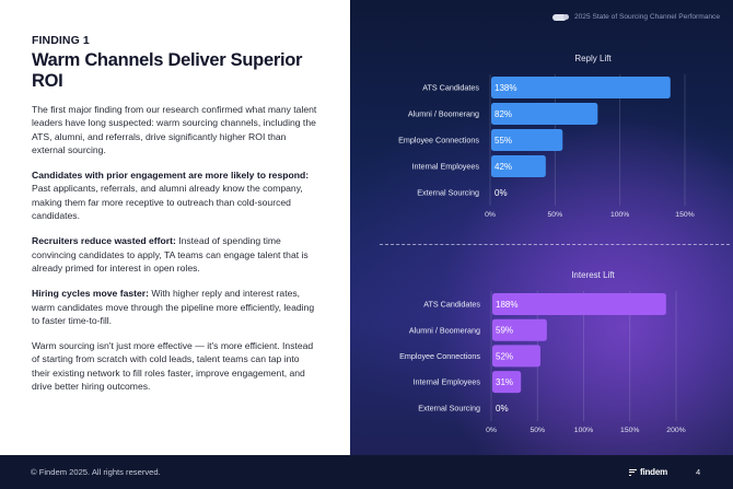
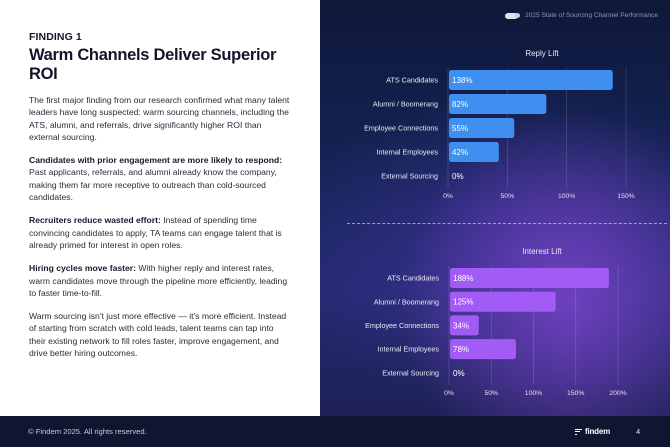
Interest Lift/Alumni / Boomerang: 59% -> 125%
Interest Lift/Employee Connections: 52% -> 34%
Interest Lift/Internal Employees: 31% -> 78%
